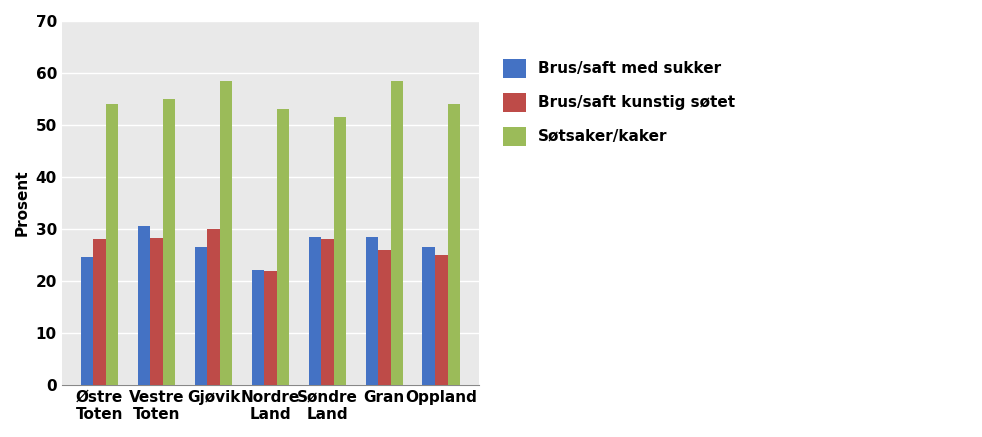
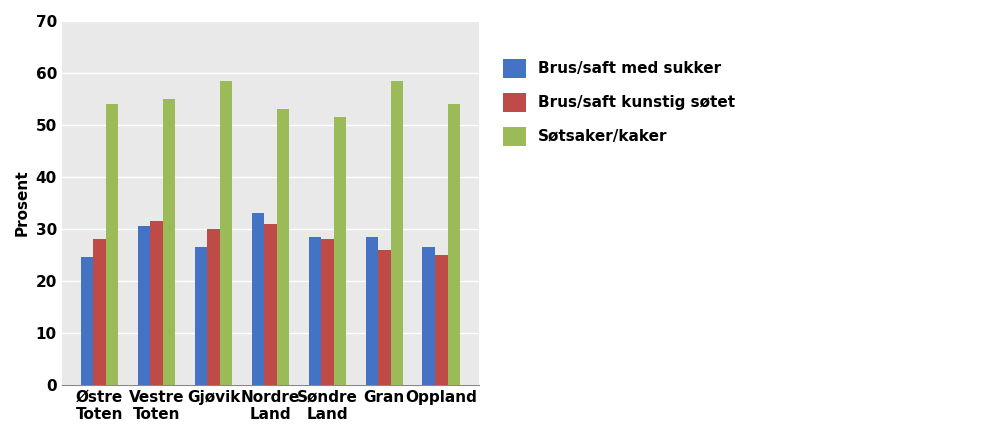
Brus/saft kunstig søtet/Vestre Toten: 28.2 -> 31.5
Brus/saft med sukker/Nordre Land: 22.0 -> 33.0
Brus/saft kunstig søtet/Nordre Land: 21.8 -> 31.0
